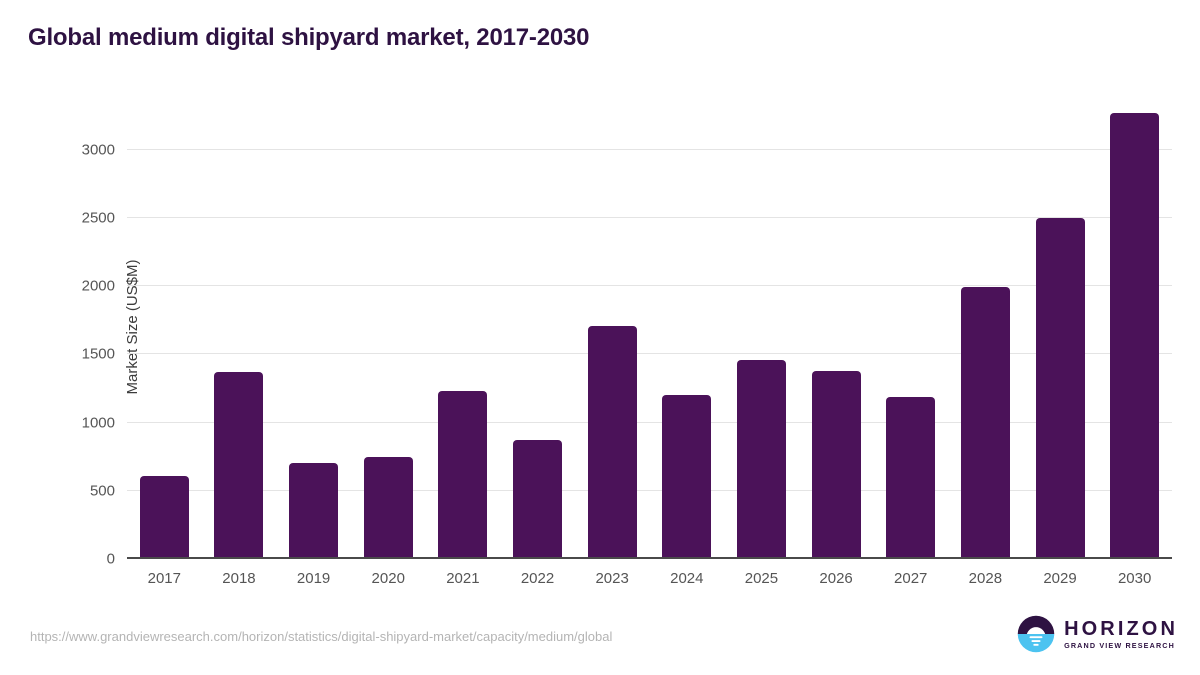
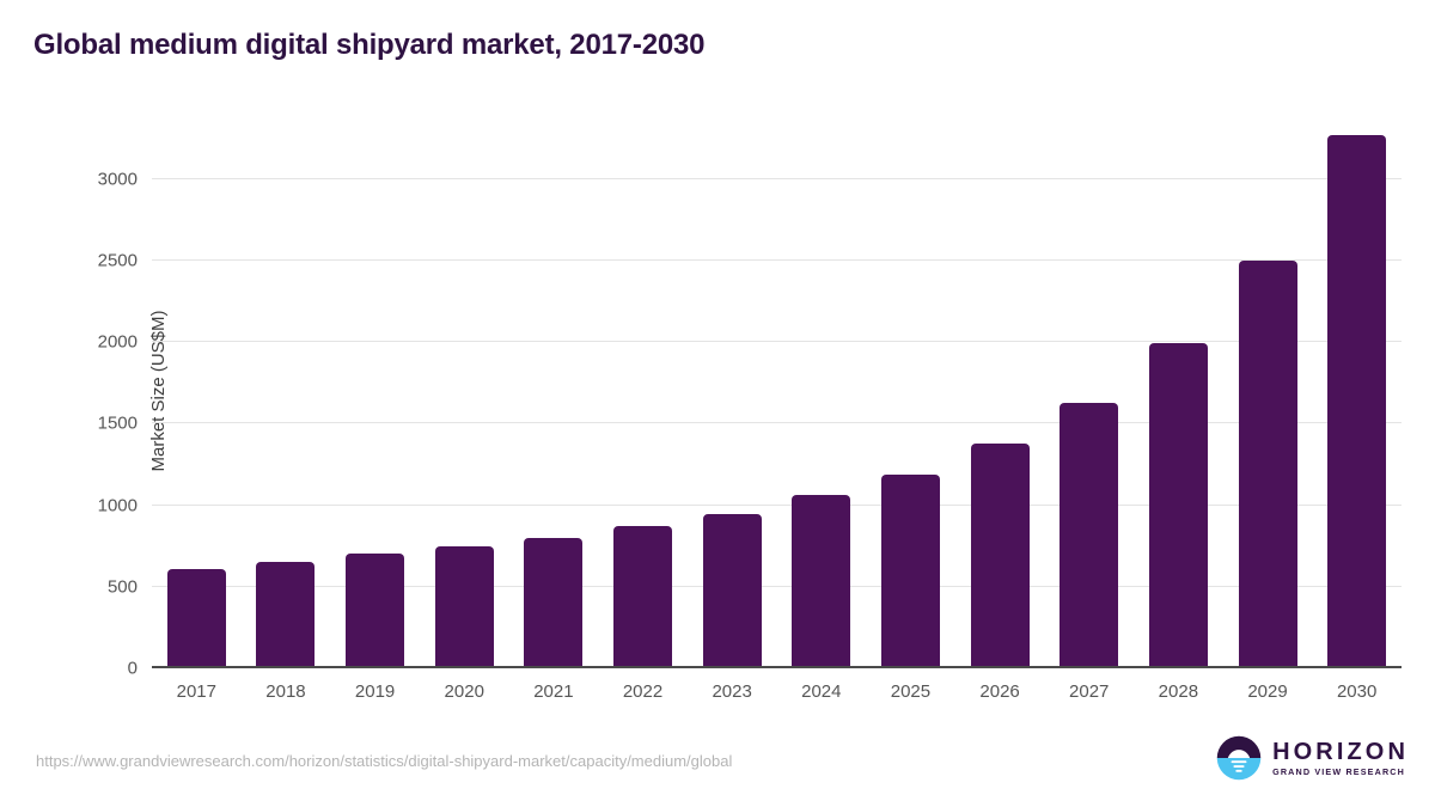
2018: 1370 -> 650
2021: 1230 -> 800
2023: 1710 -> 940
2024: 1200 -> 1060
2025: 1460 -> 1180
2027: 1190 -> 1630
